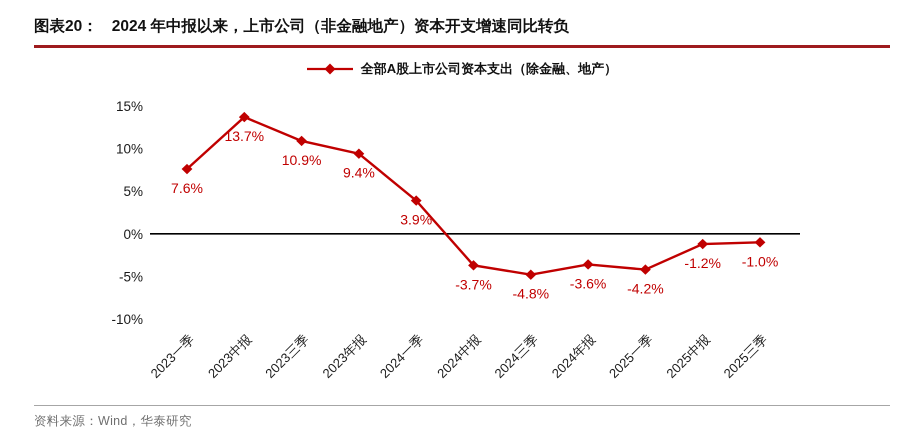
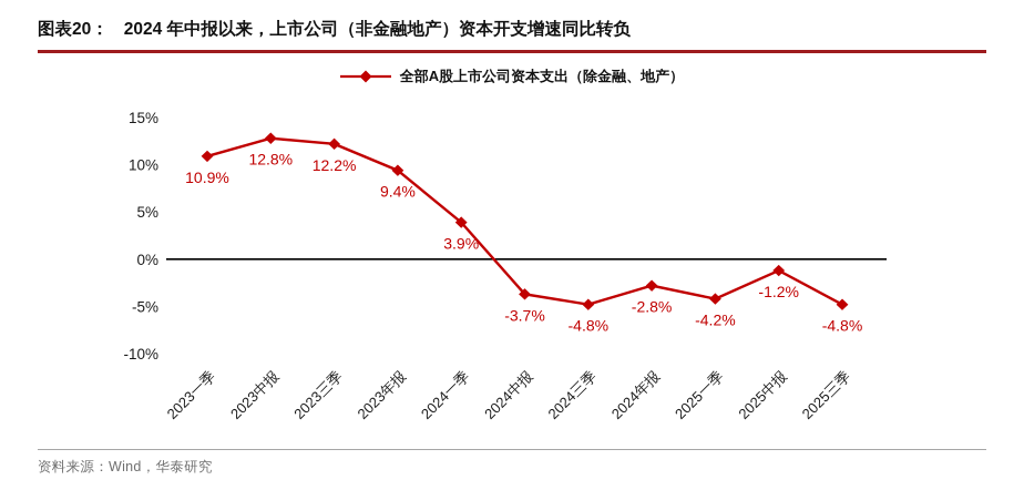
2023一季: 7.6% -> 10.9%
2023中报: 13.7% -> 12.8%
2023三季: 10.9% -> 12.2%
2024年报: -3.6% -> -2.8%
2025三季: -1.0% -> -4.8%
